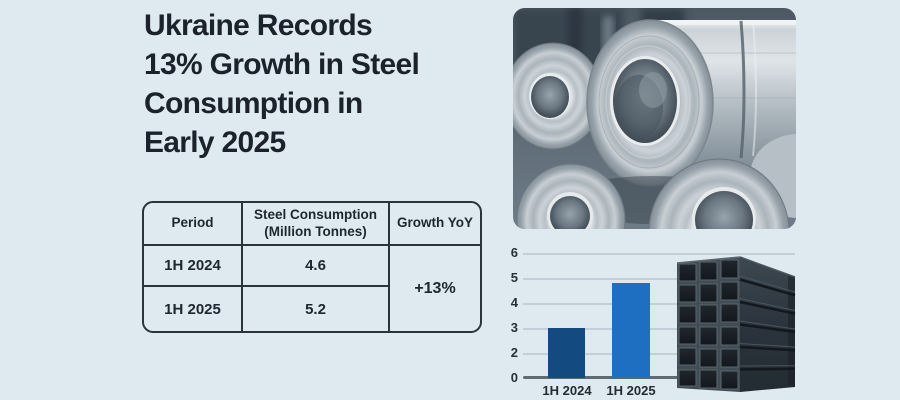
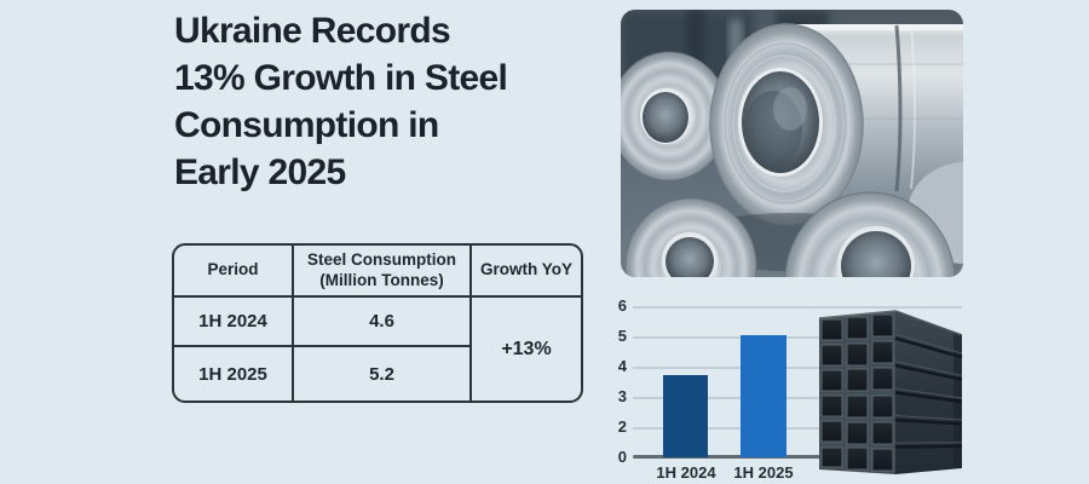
1H 2024: 3.0 -> 3.7
1H 2025: 4.8 -> 5.0
